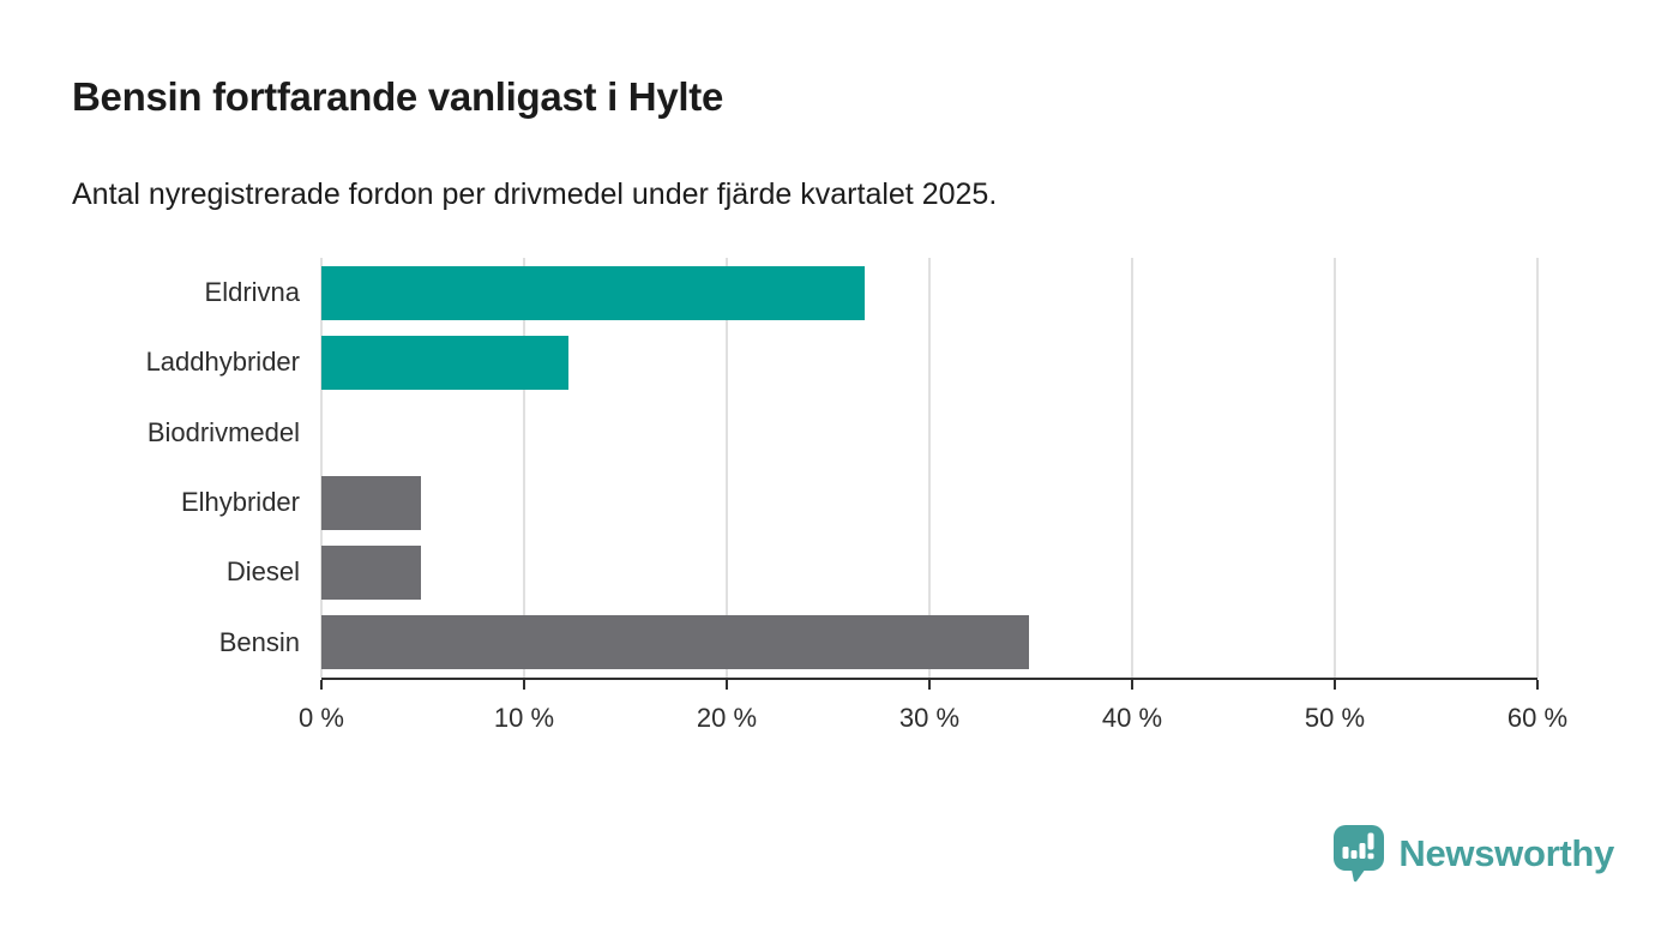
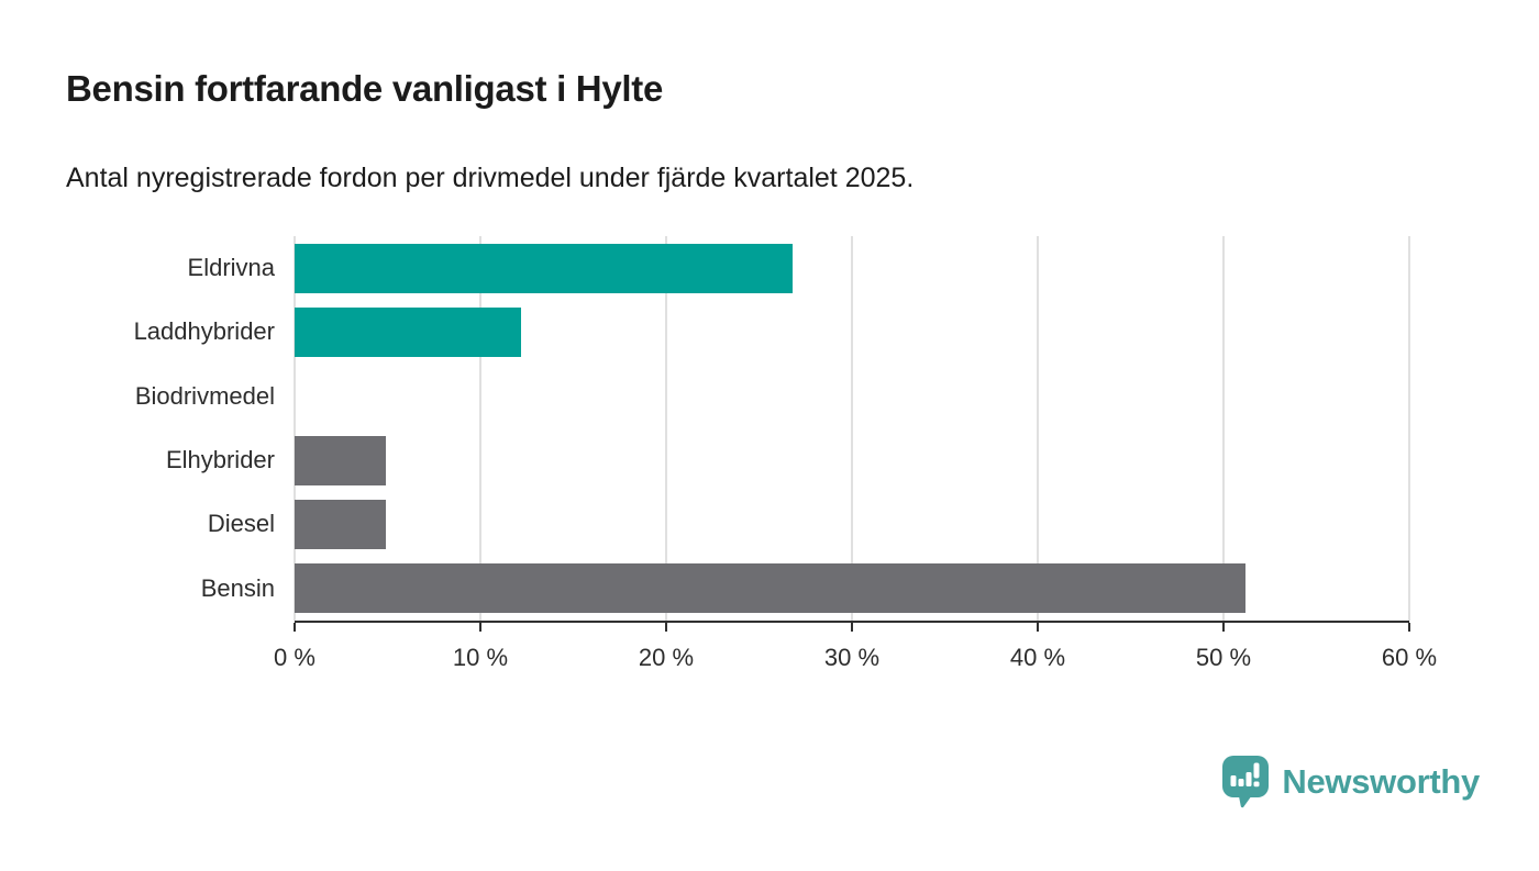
Bensin: 34.9% -> 51.2%
